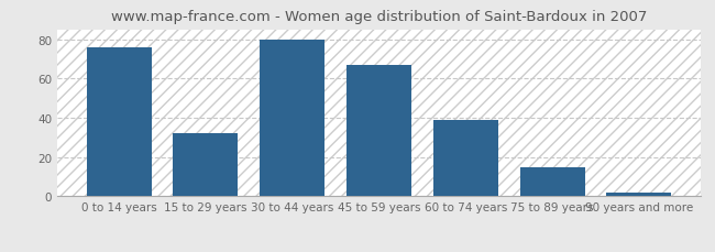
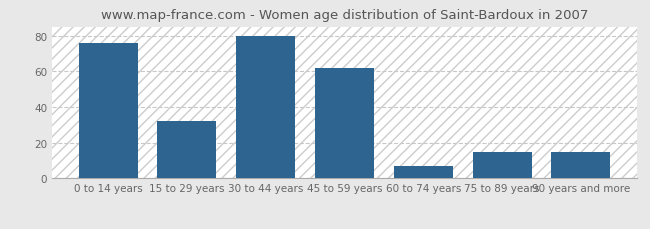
45 to 59 years: 67 -> 62
60 to 74 years: 39 -> 7
90 years and more: 2 -> 15
